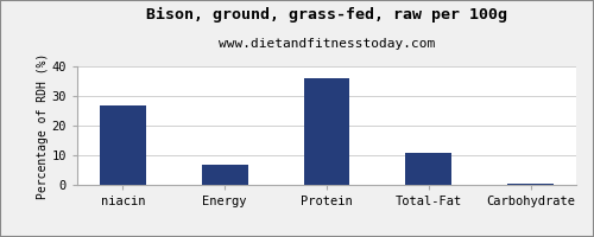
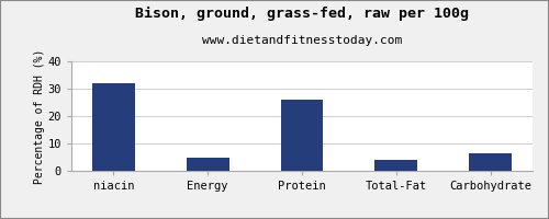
niacin: 27.0 -> 32.0
Energy: 7.0 -> 5.0
Protein: 36.0 -> 26.0
Total-Fat: 11.0 -> 4.0
Carbohydrate: 0.5 -> 6.5
